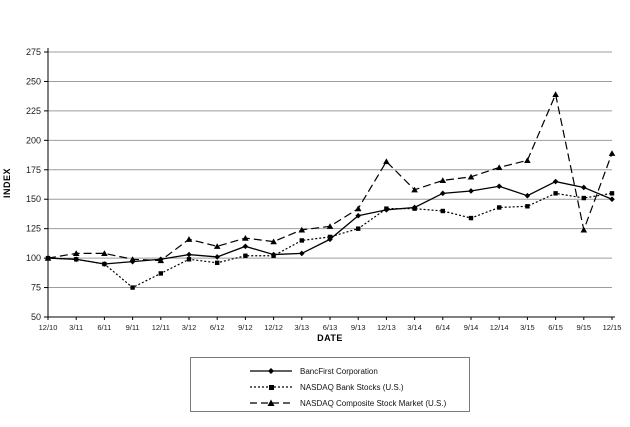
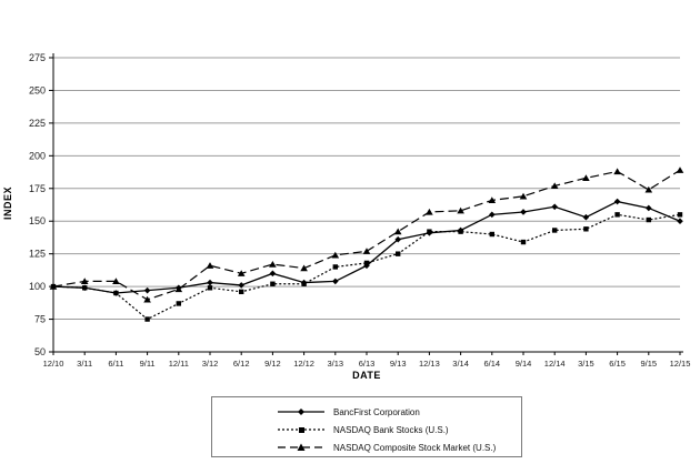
NASDAQ Composite Stock Market (U.S.)/9/11: 99 -> 90
NASDAQ Composite Stock Market (U.S.)/12/13: 182 -> 157
NASDAQ Composite Stock Market (U.S.)/6/15: 239 -> 188
NASDAQ Composite Stock Market (U.S.)/9/15: 124 -> 174
